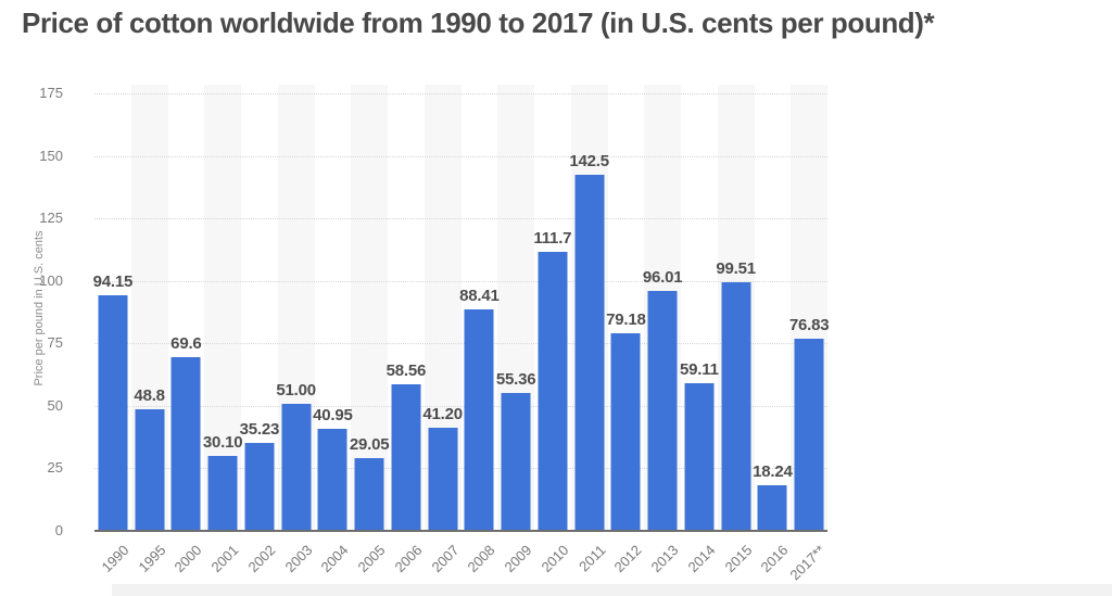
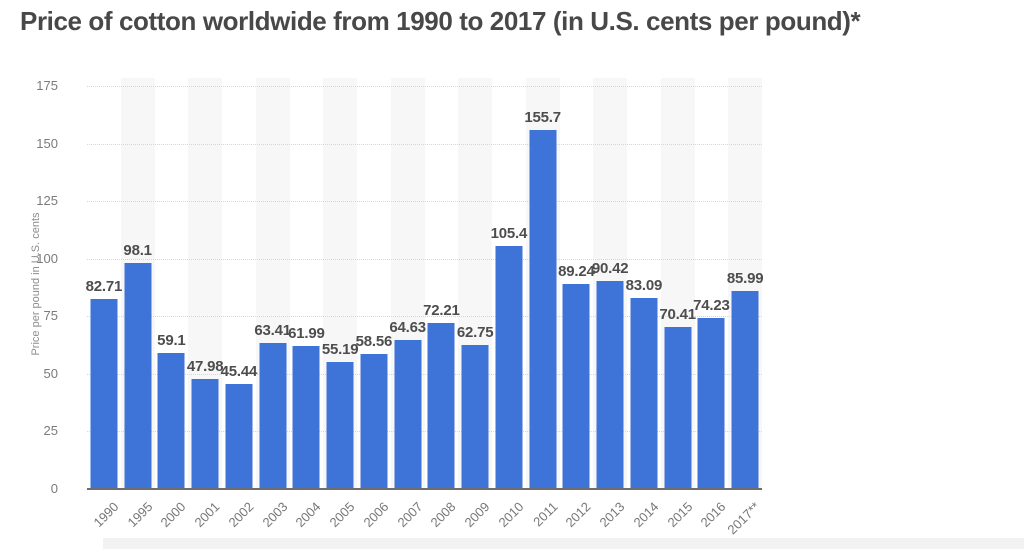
1990: 94.15 -> 82.71
1995: 48.8 -> 98.1
2000: 69.6 -> 59.1
2001: 30.10 -> 47.98
2002: 35.23 -> 45.44
2003: 51.00 -> 63.41
2004: 40.95 -> 61.99
2005: 29.05 -> 55.19
2007: 41.20 -> 64.63
2008: 88.41 -> 72.21
2009: 55.36 -> 62.75
2010: 111.7 -> 105.4
2011: 142.5 -> 155.7
2012: 79.18 -> 89.24
2013: 96.01 -> 90.42
2014: 59.11 -> 83.09
2015: 99.51 -> 70.41
2016: 18.24 -> 74.23
2017**: 76.83 -> 85.99
